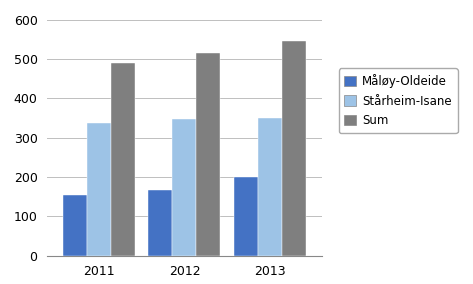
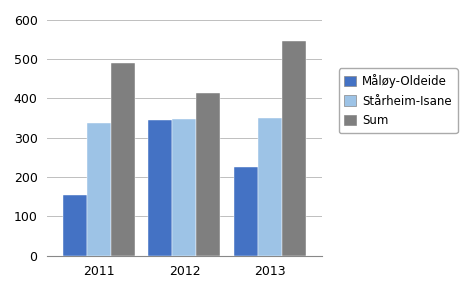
Måløy-Oldeide/2012: 168 -> 345
Sum/2012: 515 -> 415
Måløy-Oldeide/2013: 200 -> 225
